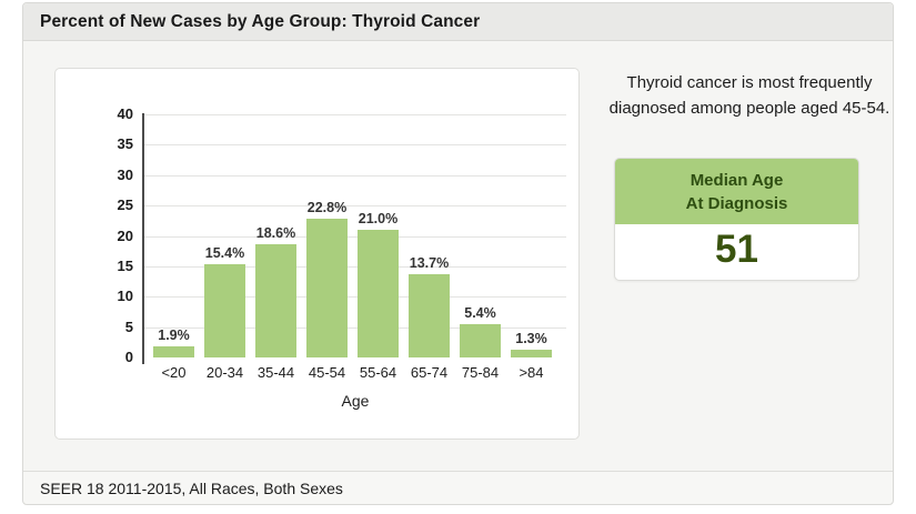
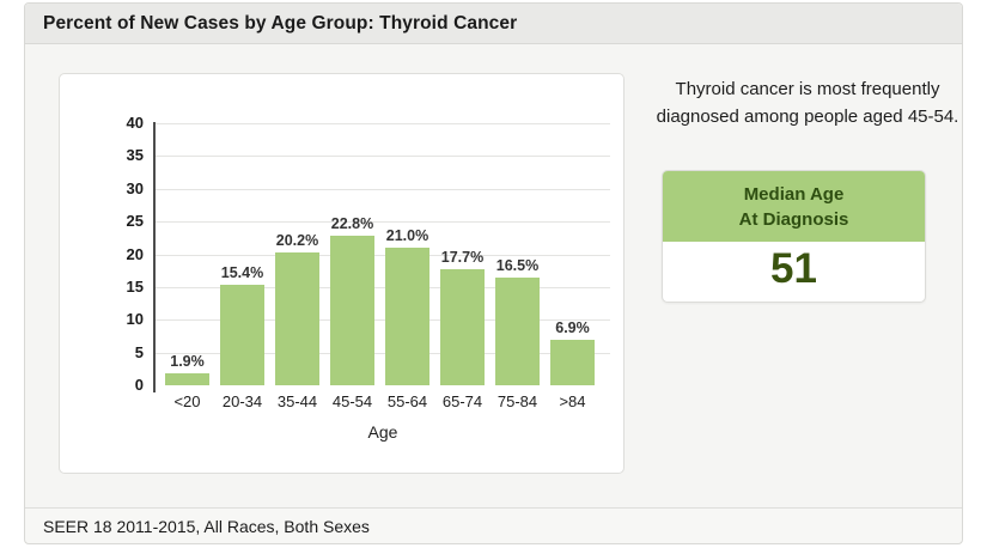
35-44: 18.6% -> 20.2%
65-74: 13.7% -> 17.7%
75-84: 5.4% -> 16.5%
>84: 1.3% -> 6.9%
